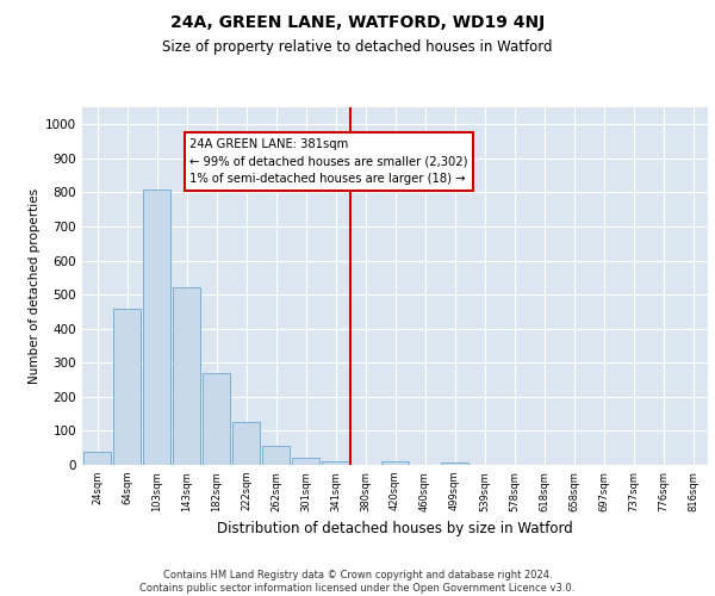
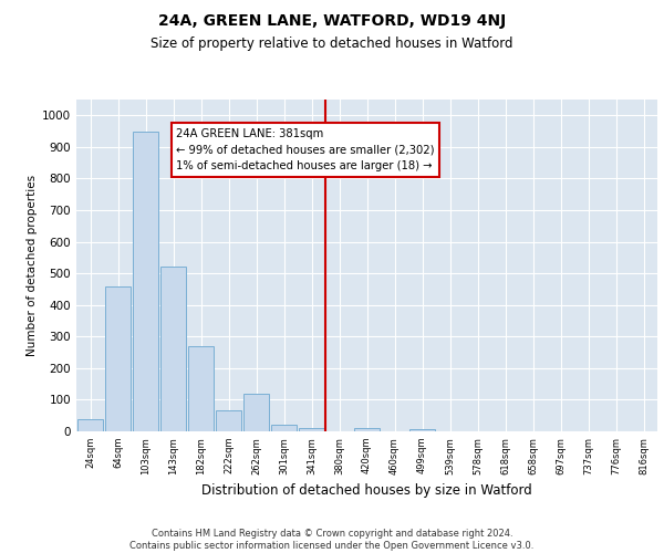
103sqm: 810 -> 950
222sqm: 125 -> 65
262sqm: 55 -> 120
